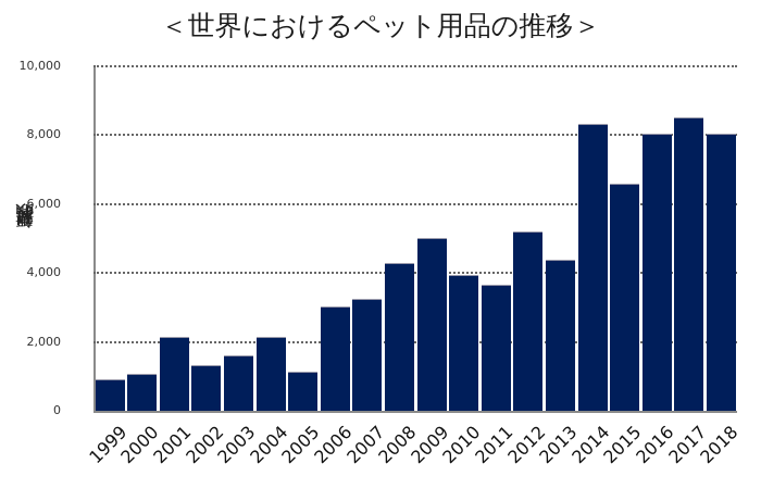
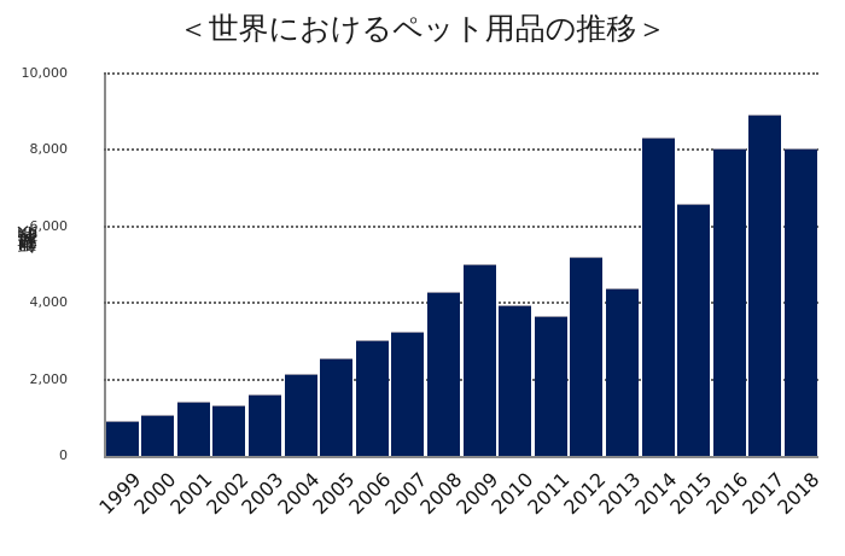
2001: 2100 -> 1400
2005: 1100 -> 2500
2017: 8500 -> 8900
